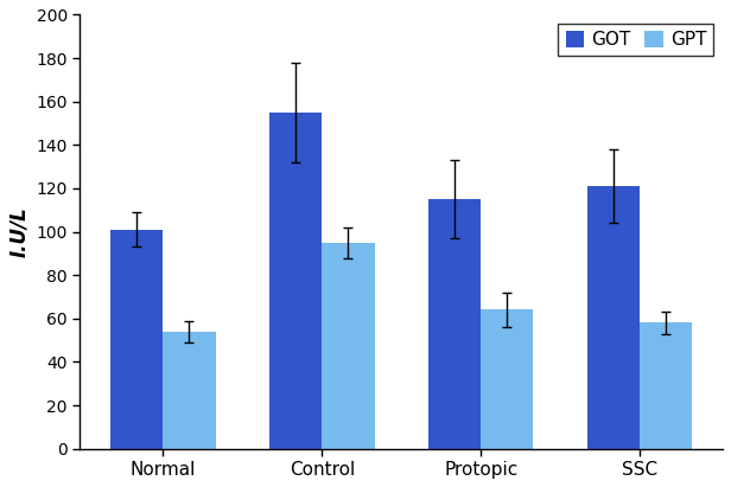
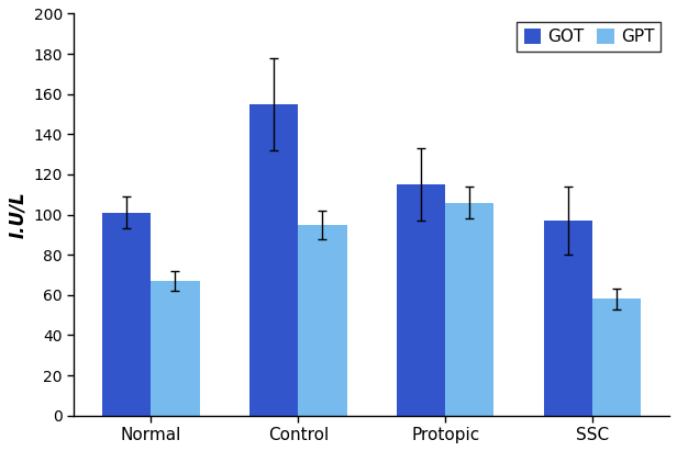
GPT/Normal: 54 -> 67
GPT/Protopic: 64 -> 106
GOT/SSC: 121 -> 97
